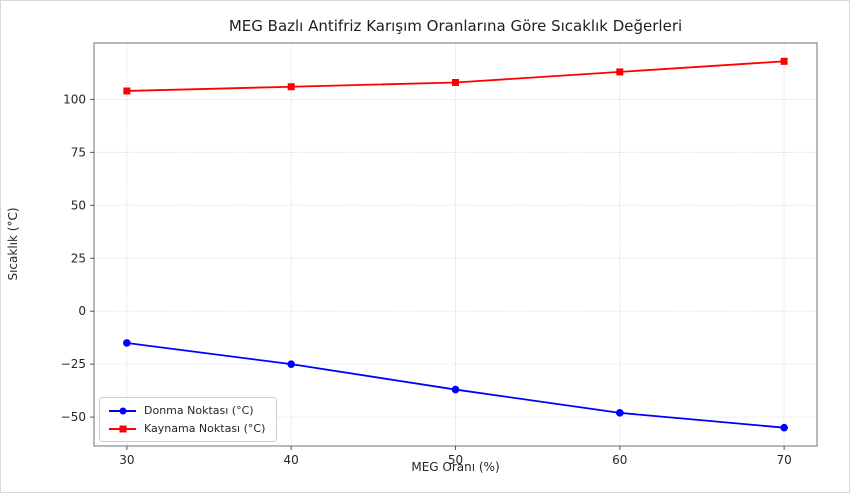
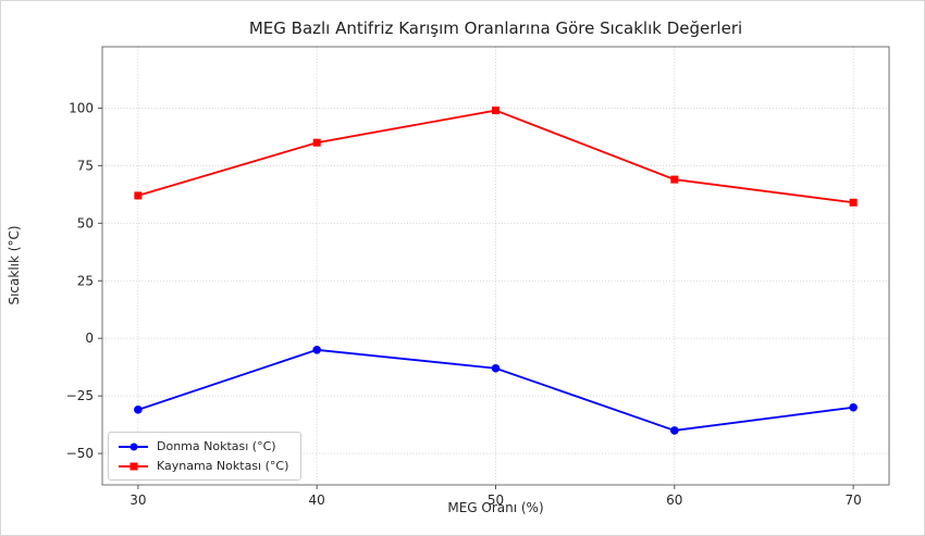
Donma Noktası (°C)/30: -15 -> -31
Kaynama Noktası (°C)/30: 104 -> 62
Donma Noktası (°C)/40: -25 -> -5
Kaynama Noktası (°C)/40: 106 -> 85
Donma Noktası (°C)/50: -37 -> -13
Kaynama Noktası (°C)/50: 108 -> 99
Donma Noktası (°C)/60: -48 -> -40
Kaynama Noktası (°C)/60: 113 -> 69
Donma Noktası (°C)/70: -55 -> -30
Kaynama Noktası (°C)/70: 118 -> 59
